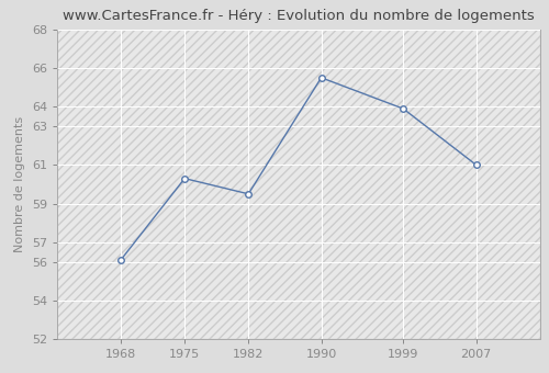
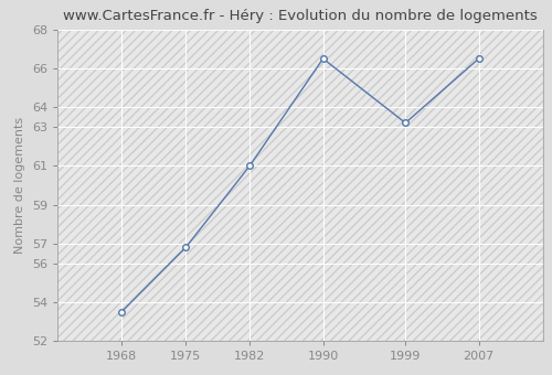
1968: 56.1 -> 53.5
1975: 60.3 -> 56.8
1982: 59.5 -> 61.0
1990: 65.5 -> 66.5
1999: 63.9 -> 63.2
2007: 61.0 -> 66.5
